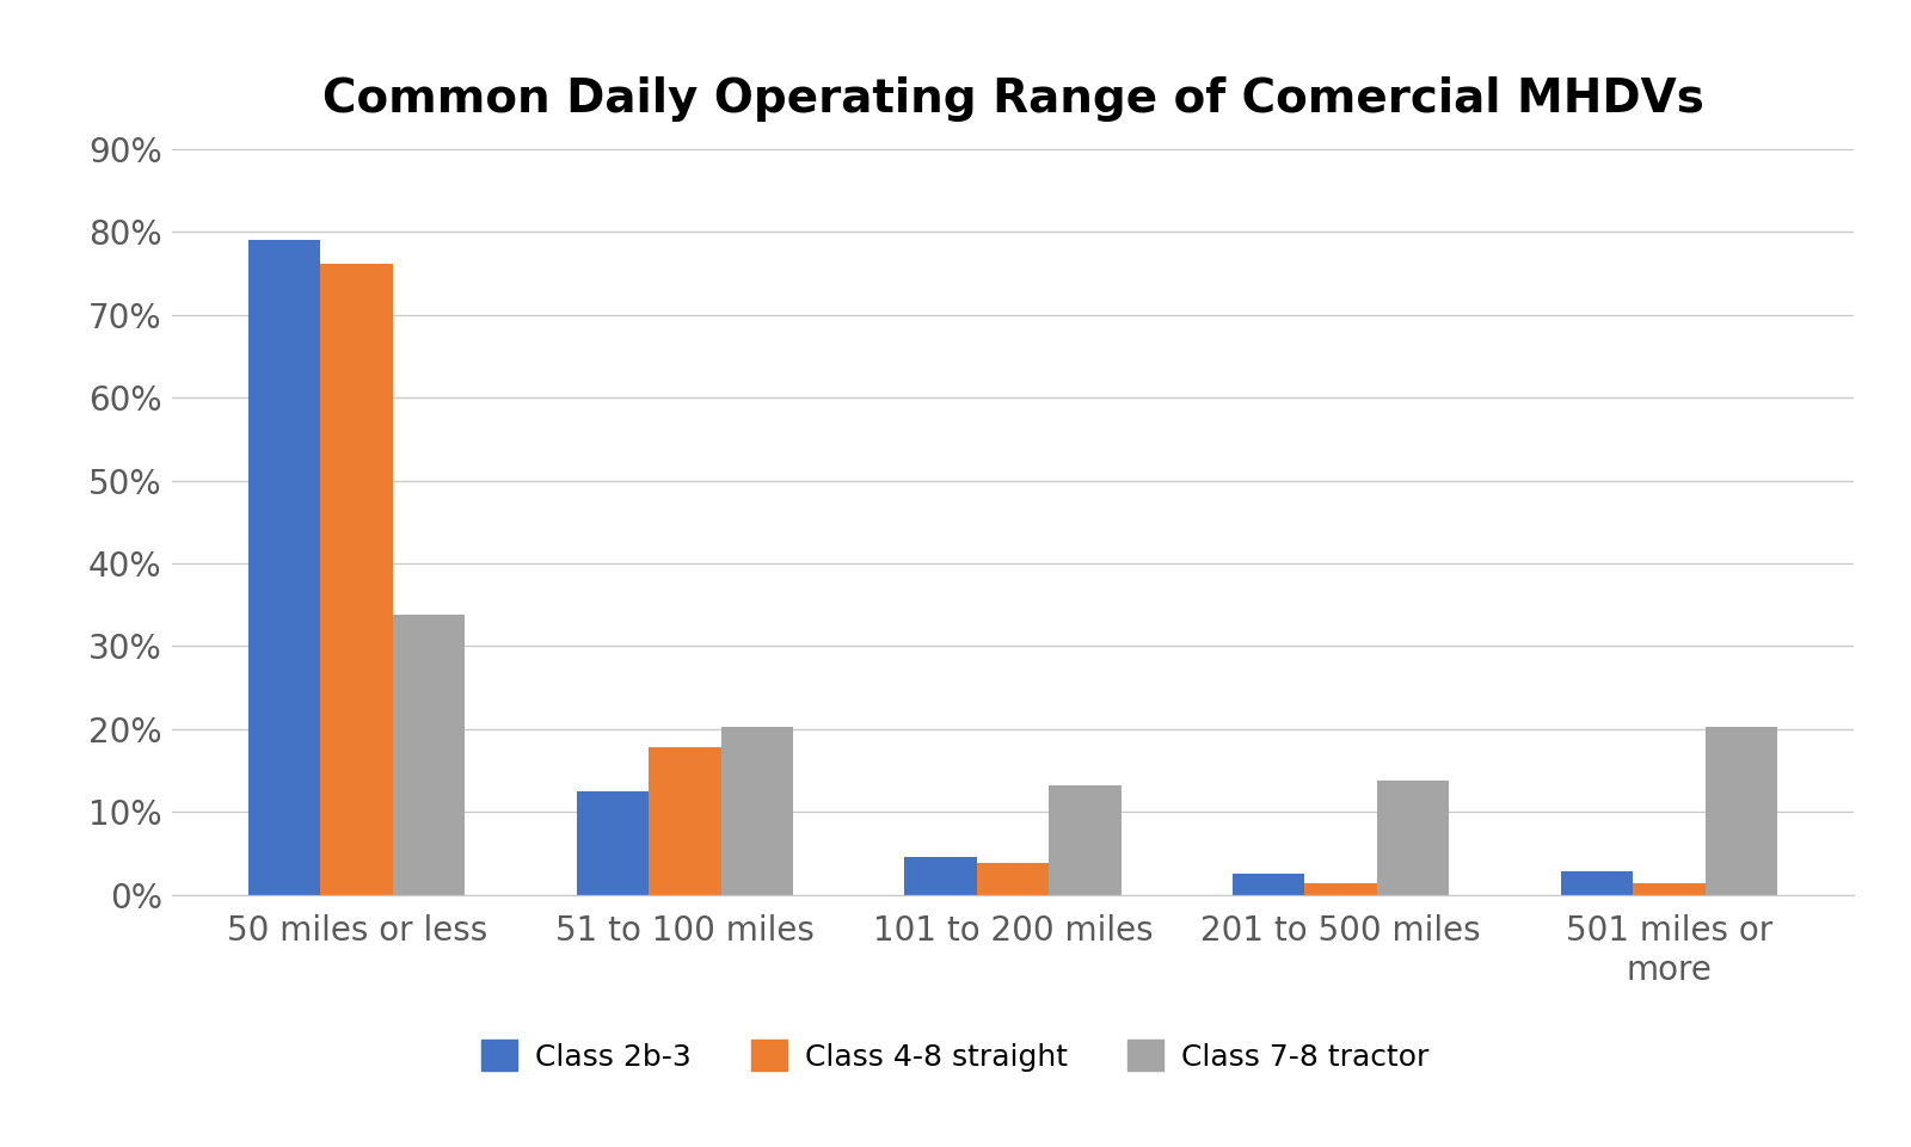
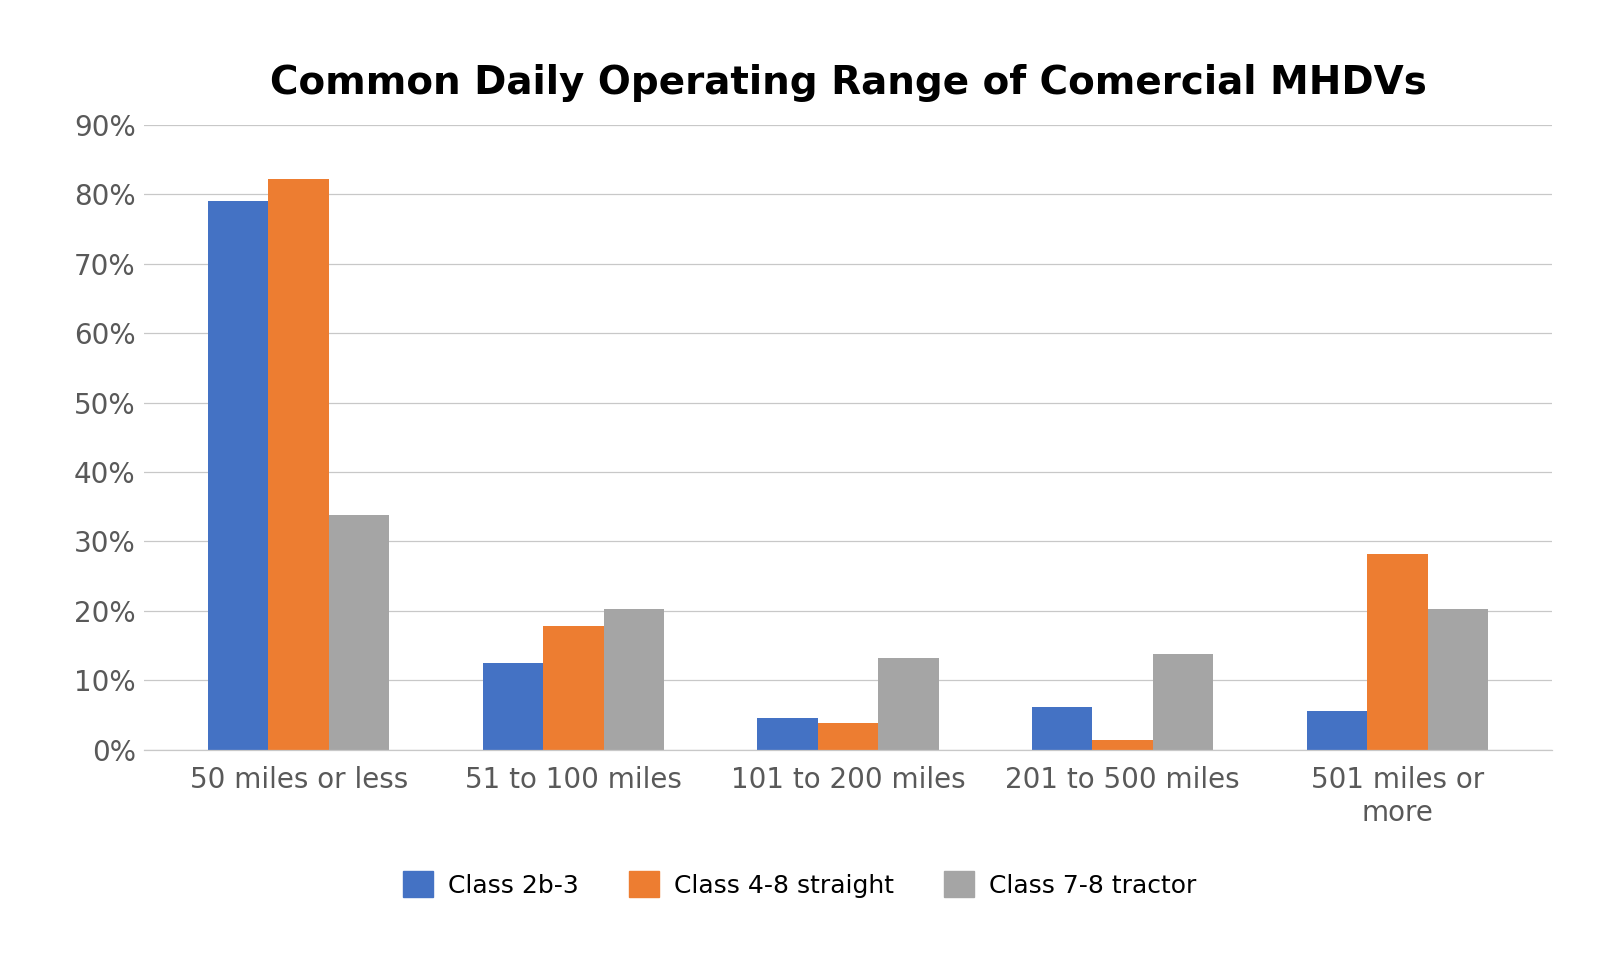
Class 4-8 straight/50 miles or less: 76.2% -> 82.2%
Class 2b-3/201 to 500 miles: 2.6% -> 6.2%
Class 2b-3/501 miles or more: 2.8% -> 5.6%
Class 4-8 straight/501 miles or more: 1.4% -> 28.2%
